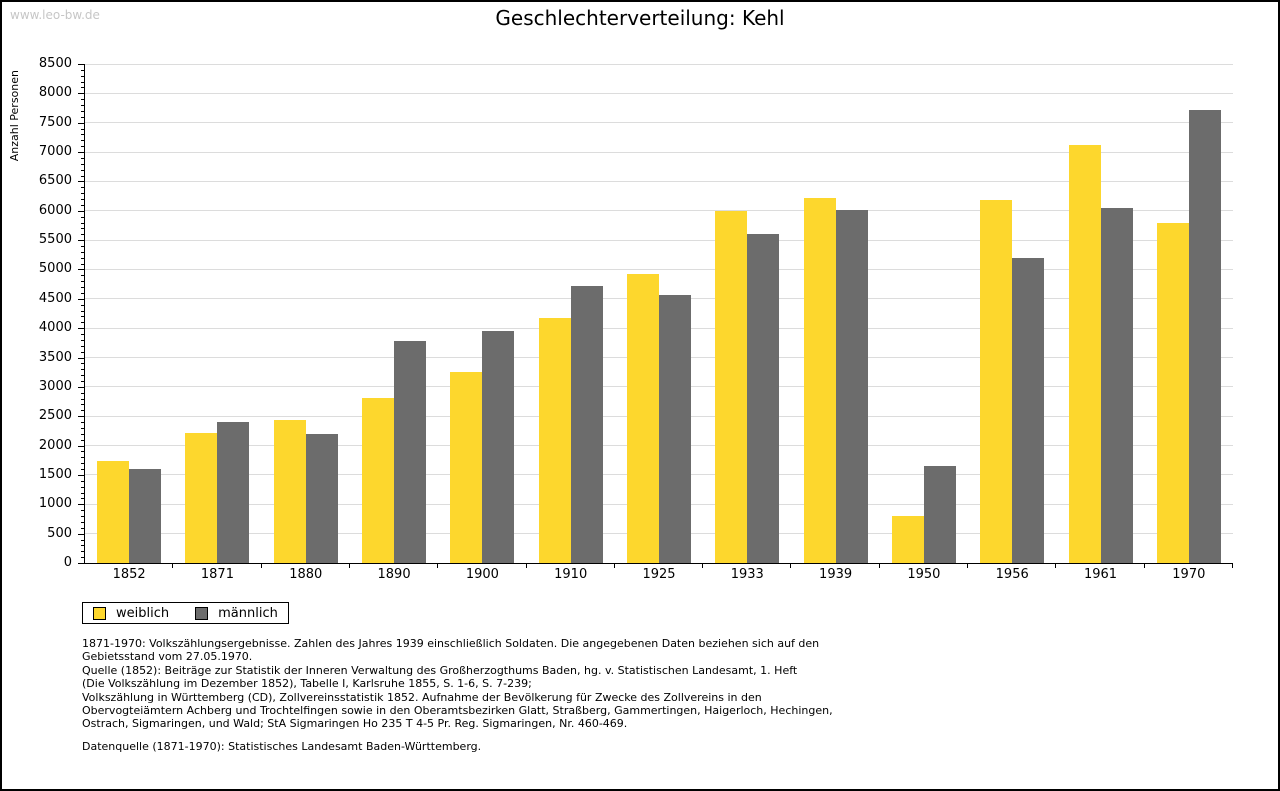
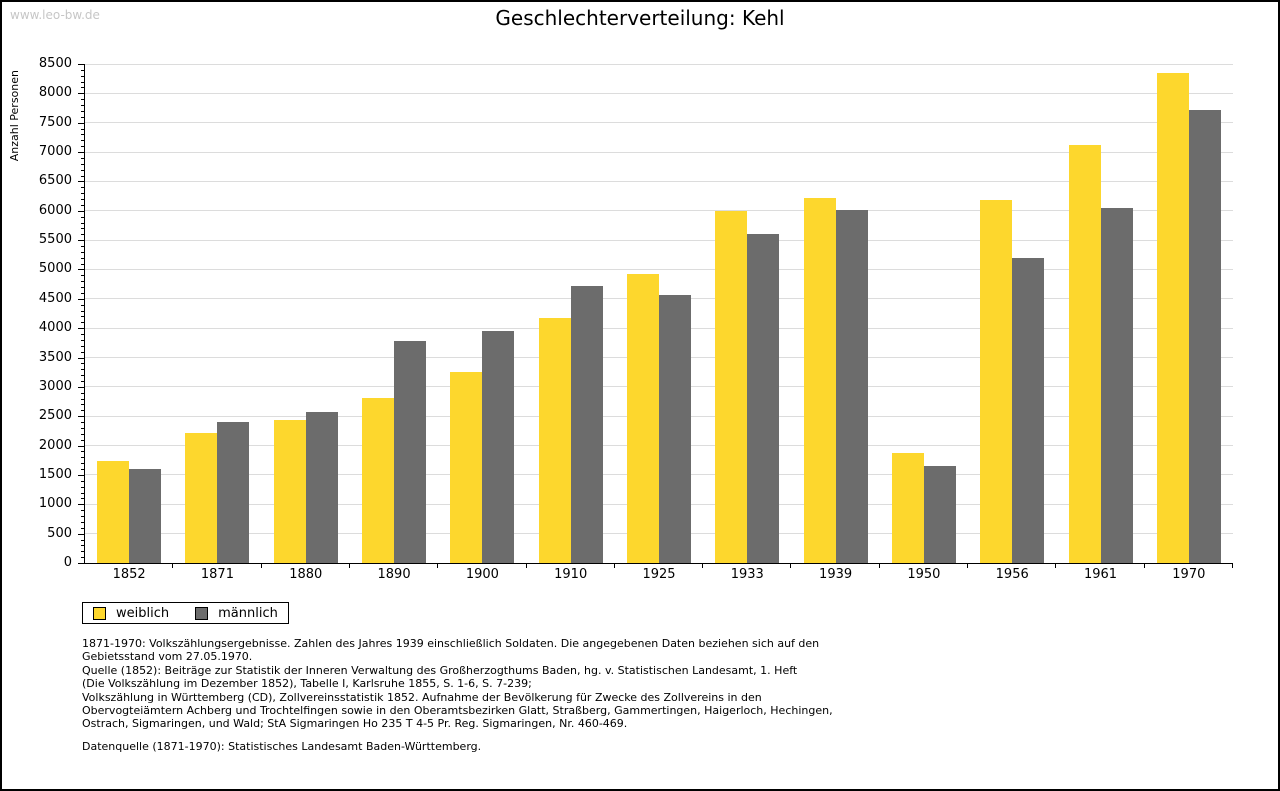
männlich/1880: 2200 -> 2600
weiblich/1950: 800 -> 1900
weiblich/1970: 5800 -> 8400
